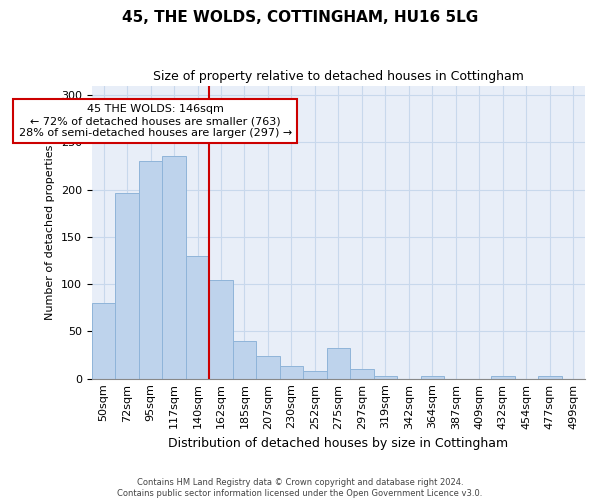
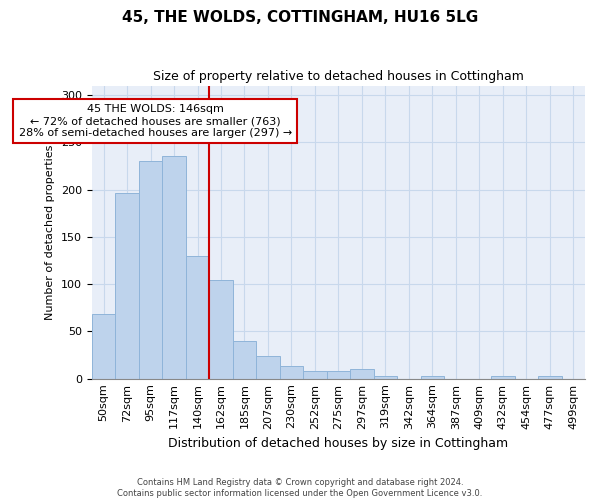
50sqm: 80 -> 68
275sqm: 32 -> 8
